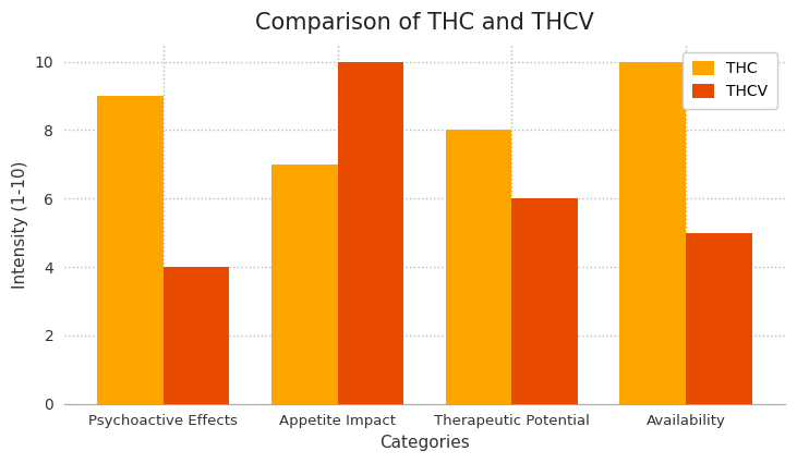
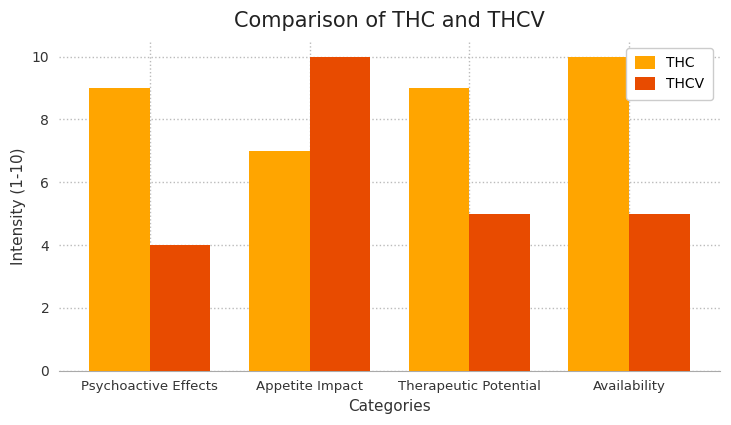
THC/Therapeutic Potential: 8 -> 9
THCV/Therapeutic Potential: 6 -> 5
